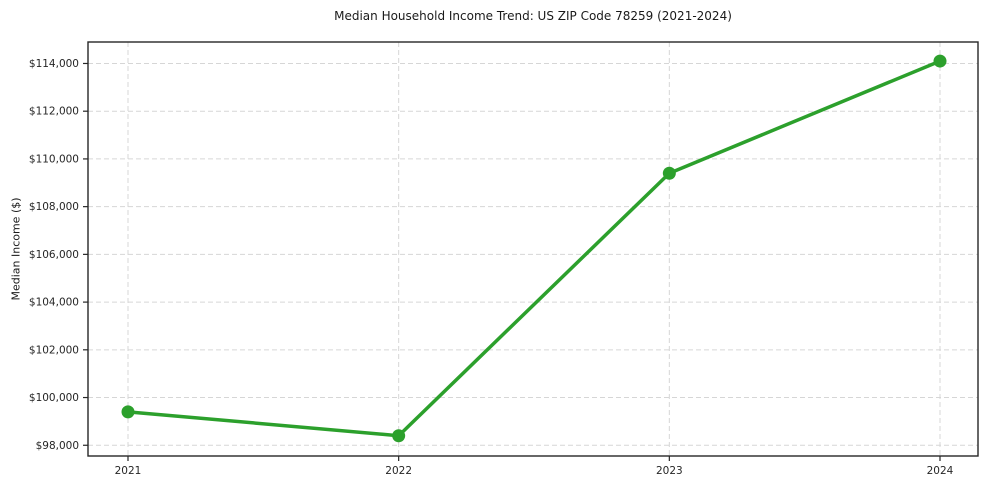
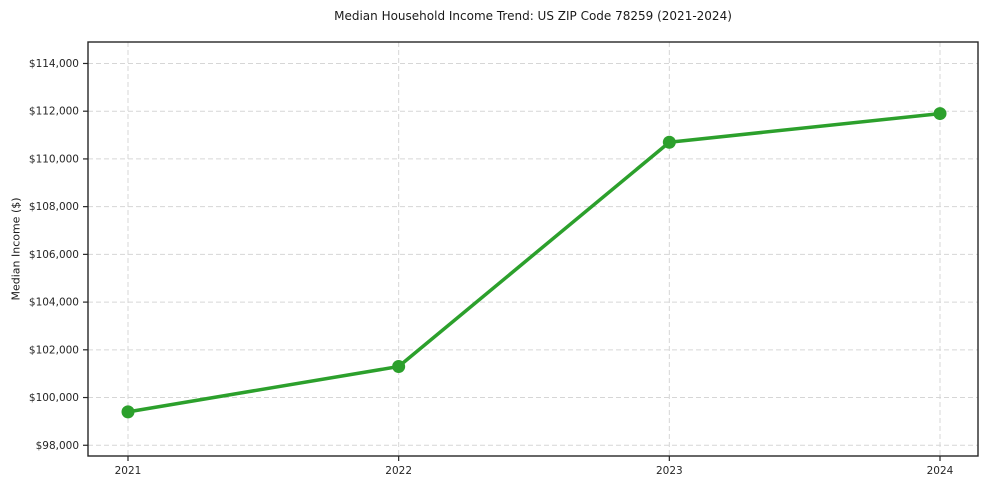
2022: $98400 -> $101300
2023: $109400 -> $110700
2024: $114100 -> $111900
